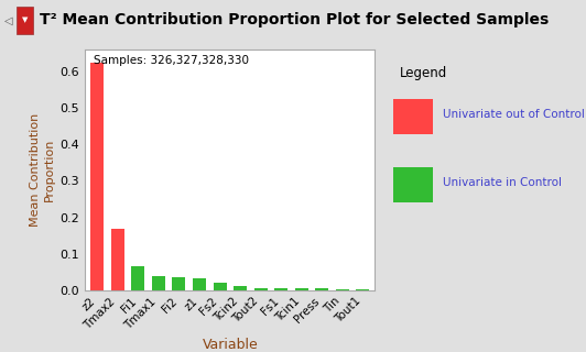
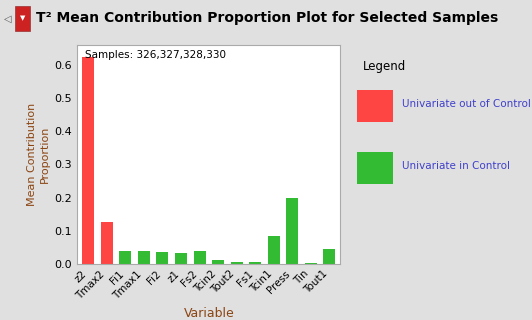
Tmax2: 0.168 -> 0.125
Fi1: 0.065 -> 0.040
Fs2: 0.020 -> 0.040
Tcin1: 0.006 -> 0.085
Press: 0.005 -> 0.200
Tout1: 0.004 -> 0.045
